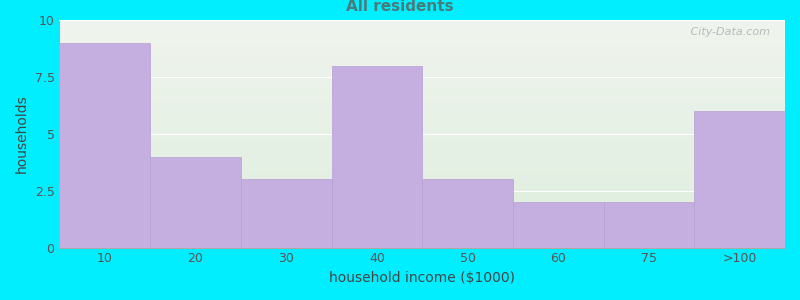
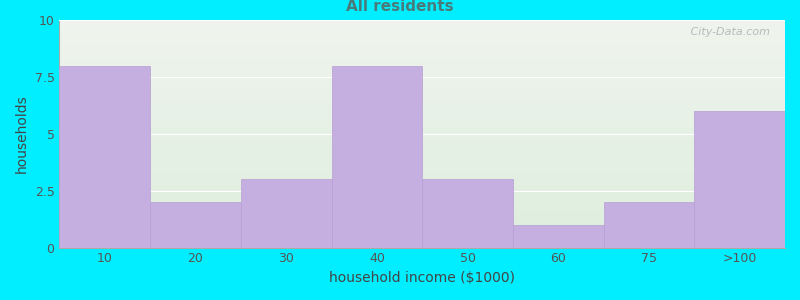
10: 9 -> 8
20: 4 -> 2
60: 2 -> 1
